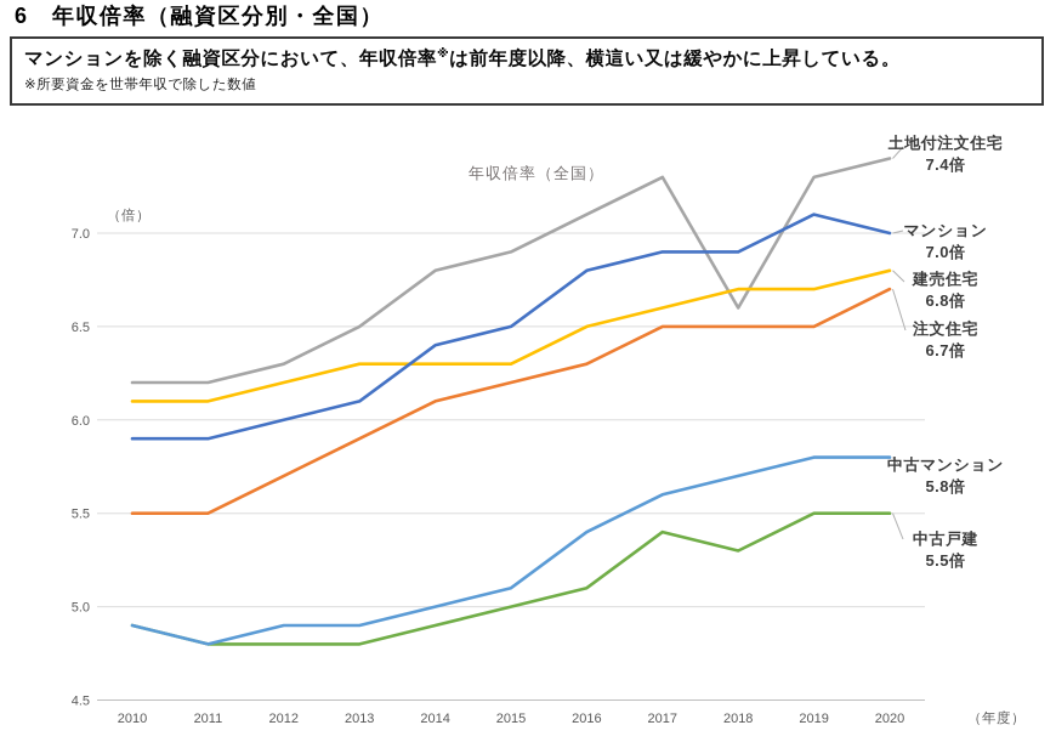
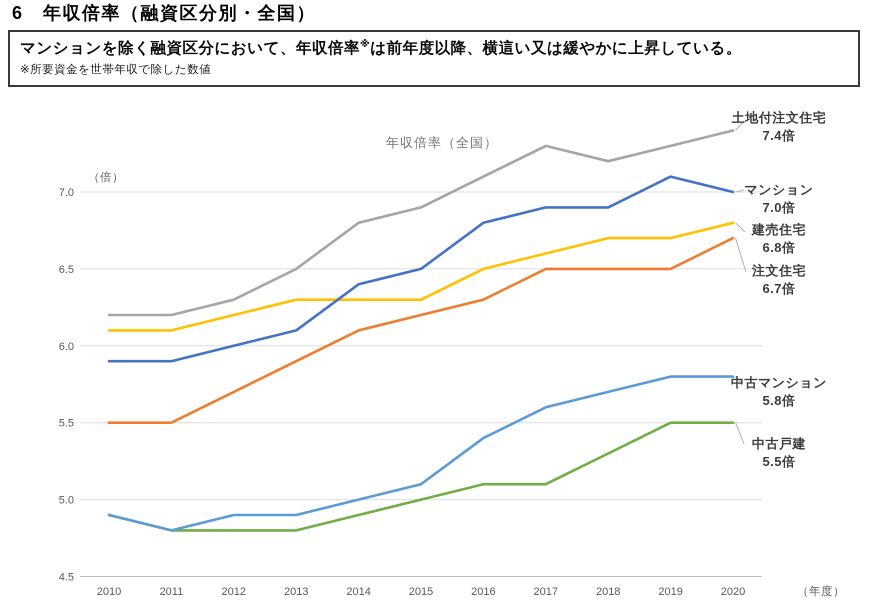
中古戸建/2017: 5.4 -> 5.1
土地付注文住宅/2018: 6.6 -> 7.2
